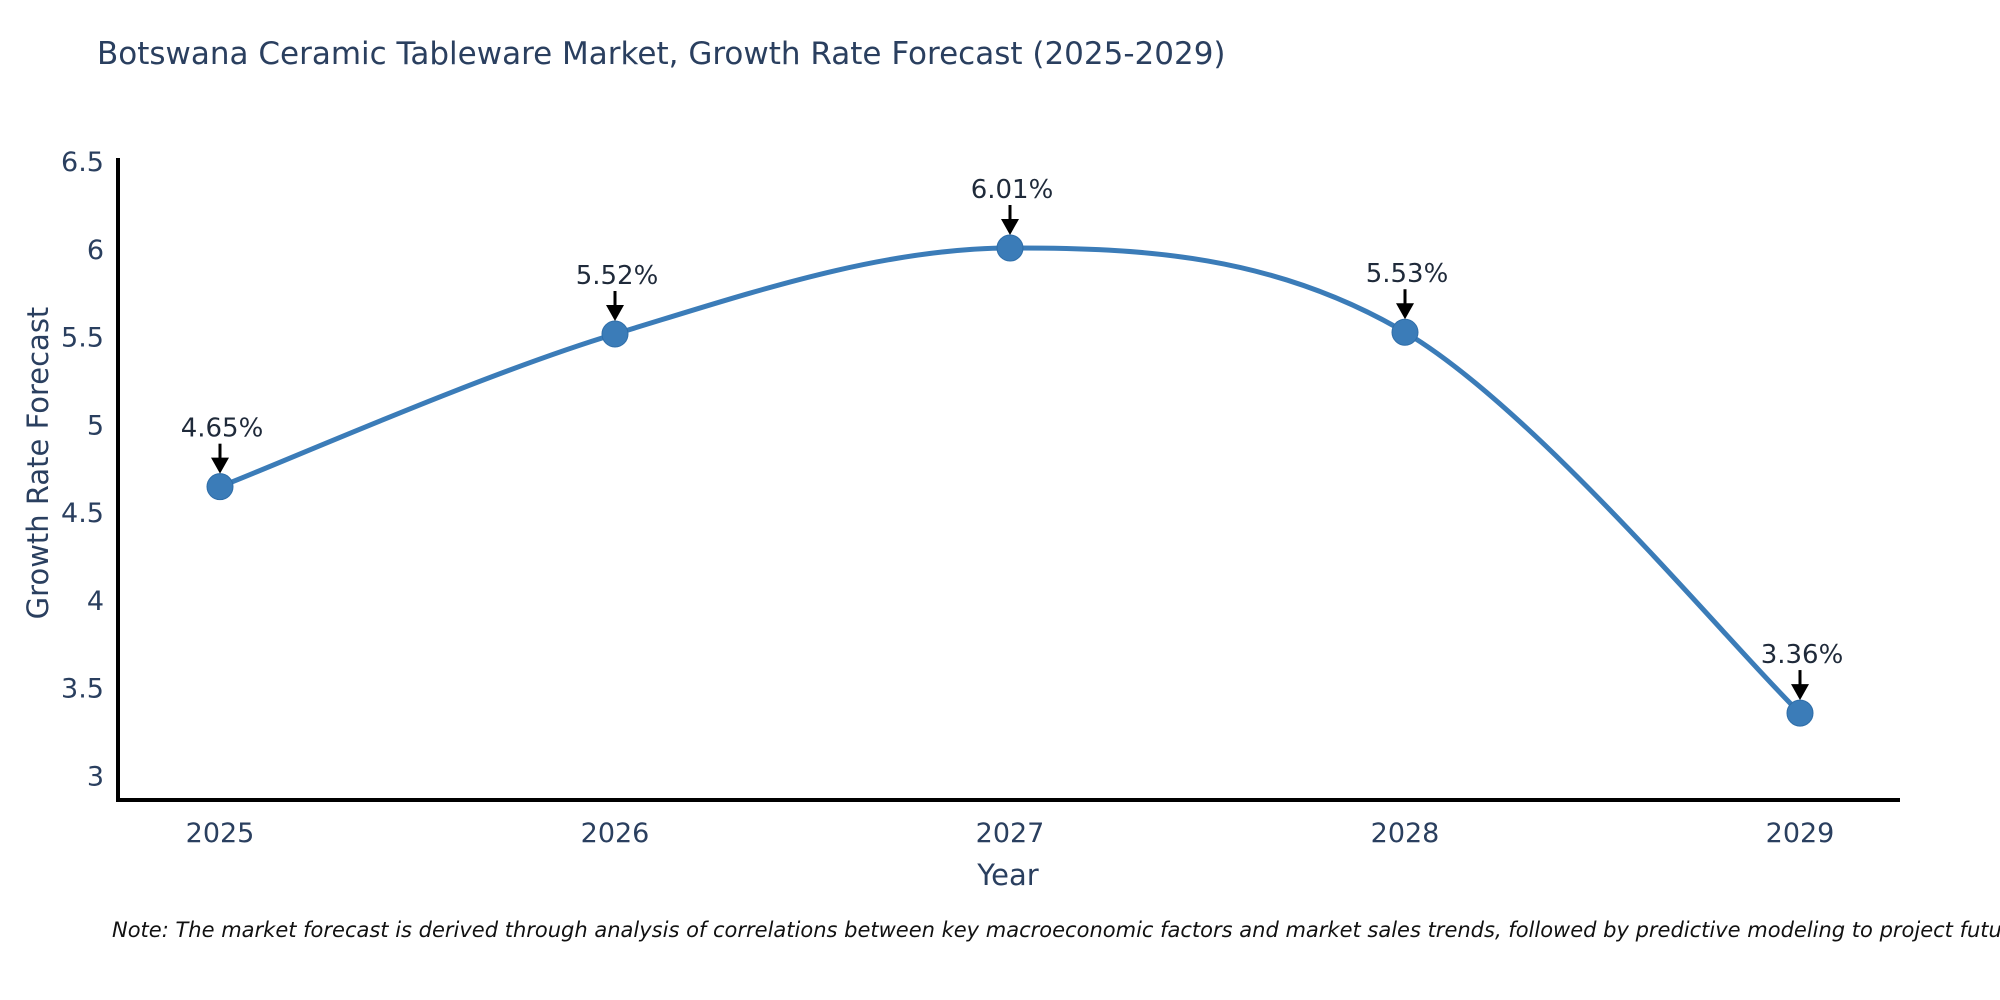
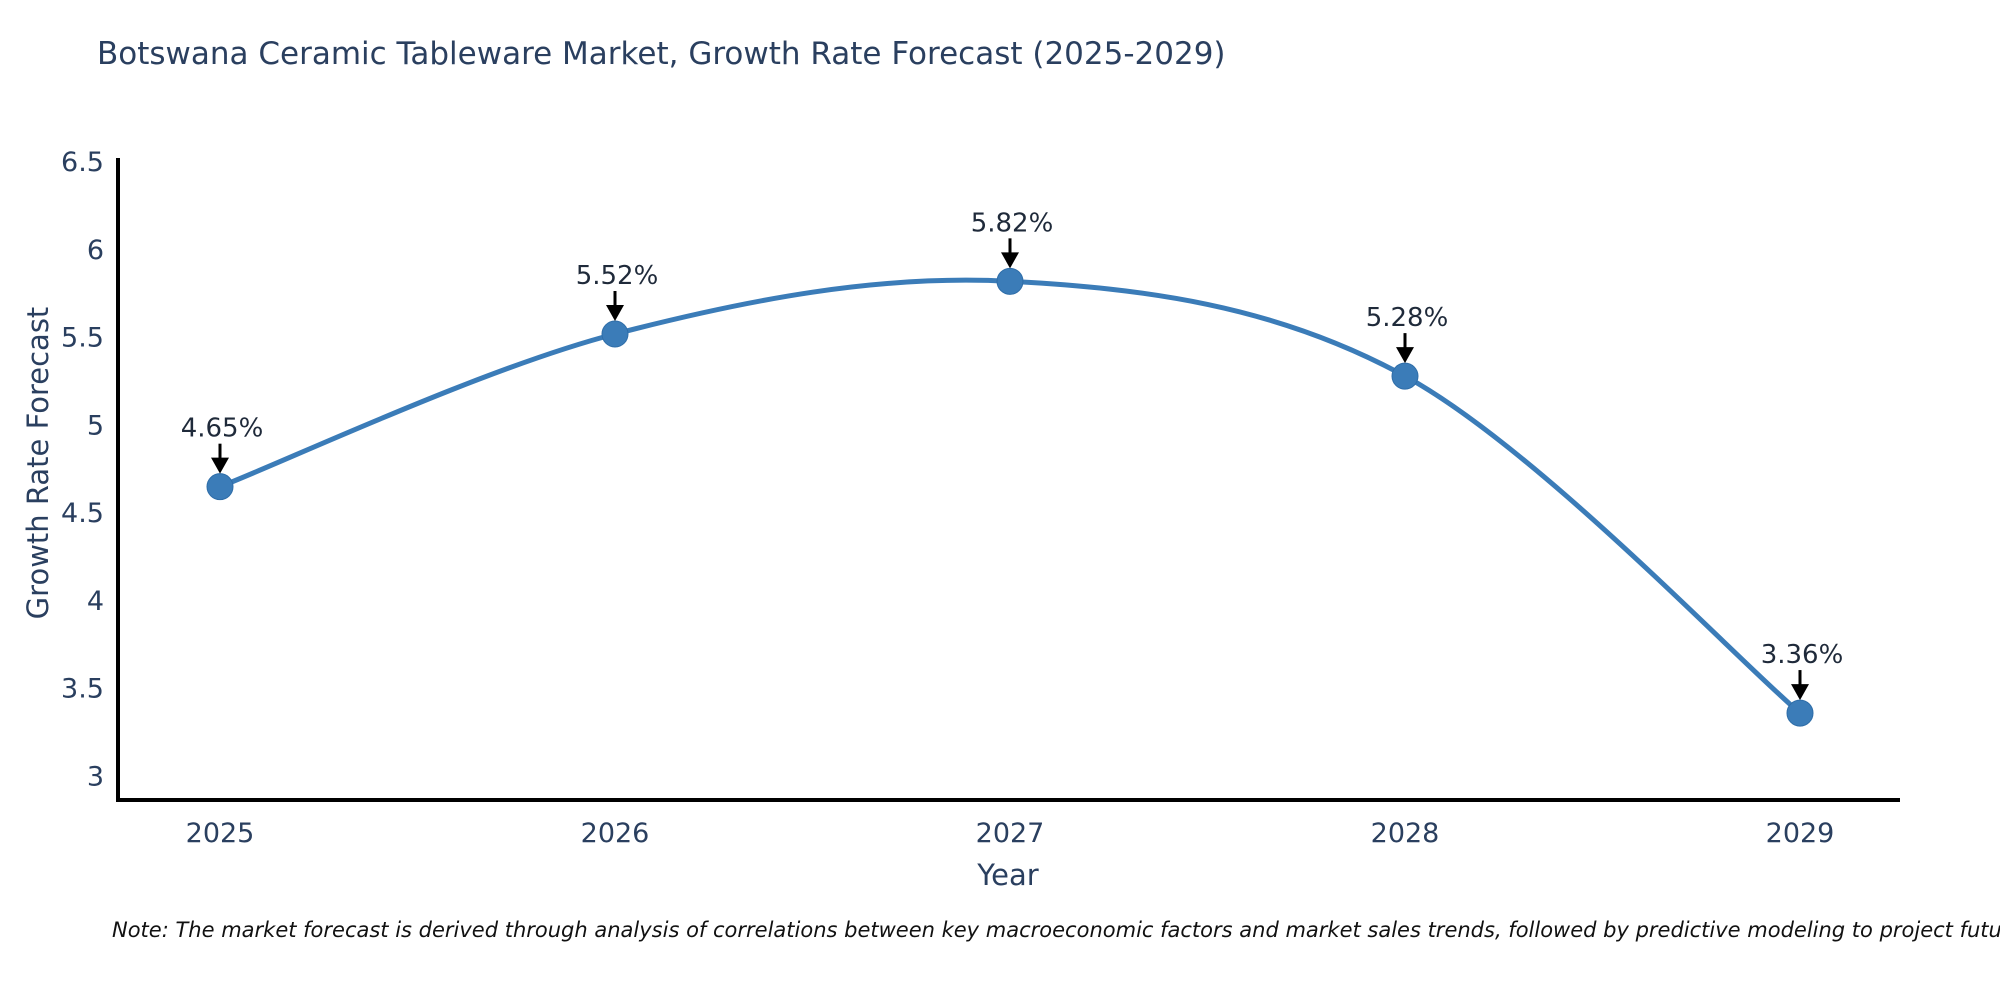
2027: 6.01% -> 5.82%
2028: 5.53% -> 5.28%
